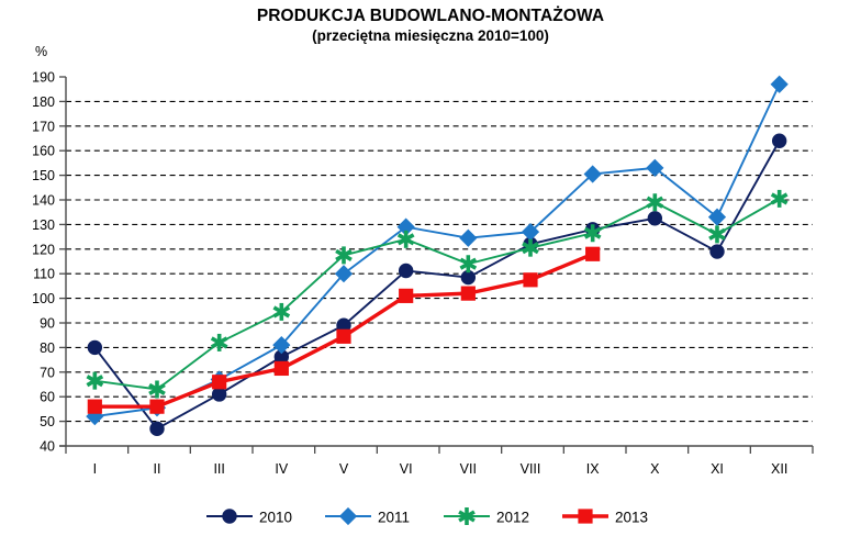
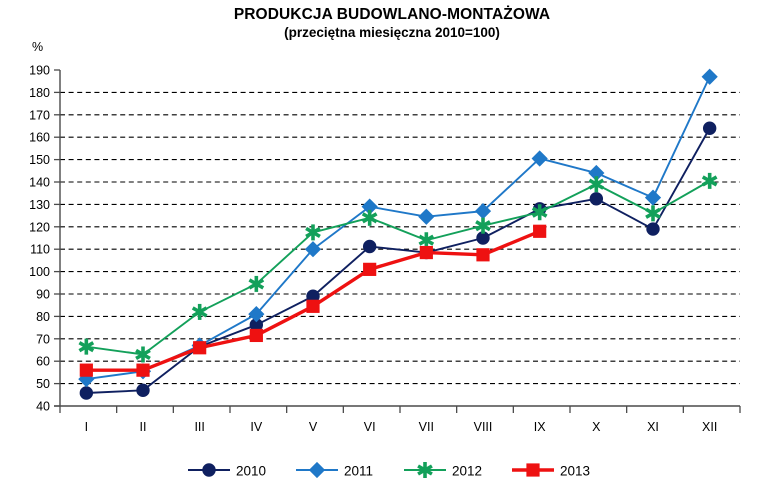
2010/I: 80 -> 46
2010/III: 61 -> 66
2013/VII: 102 -> 108
2010/VIII: 122 -> 115
2011/X: 153 -> 144
